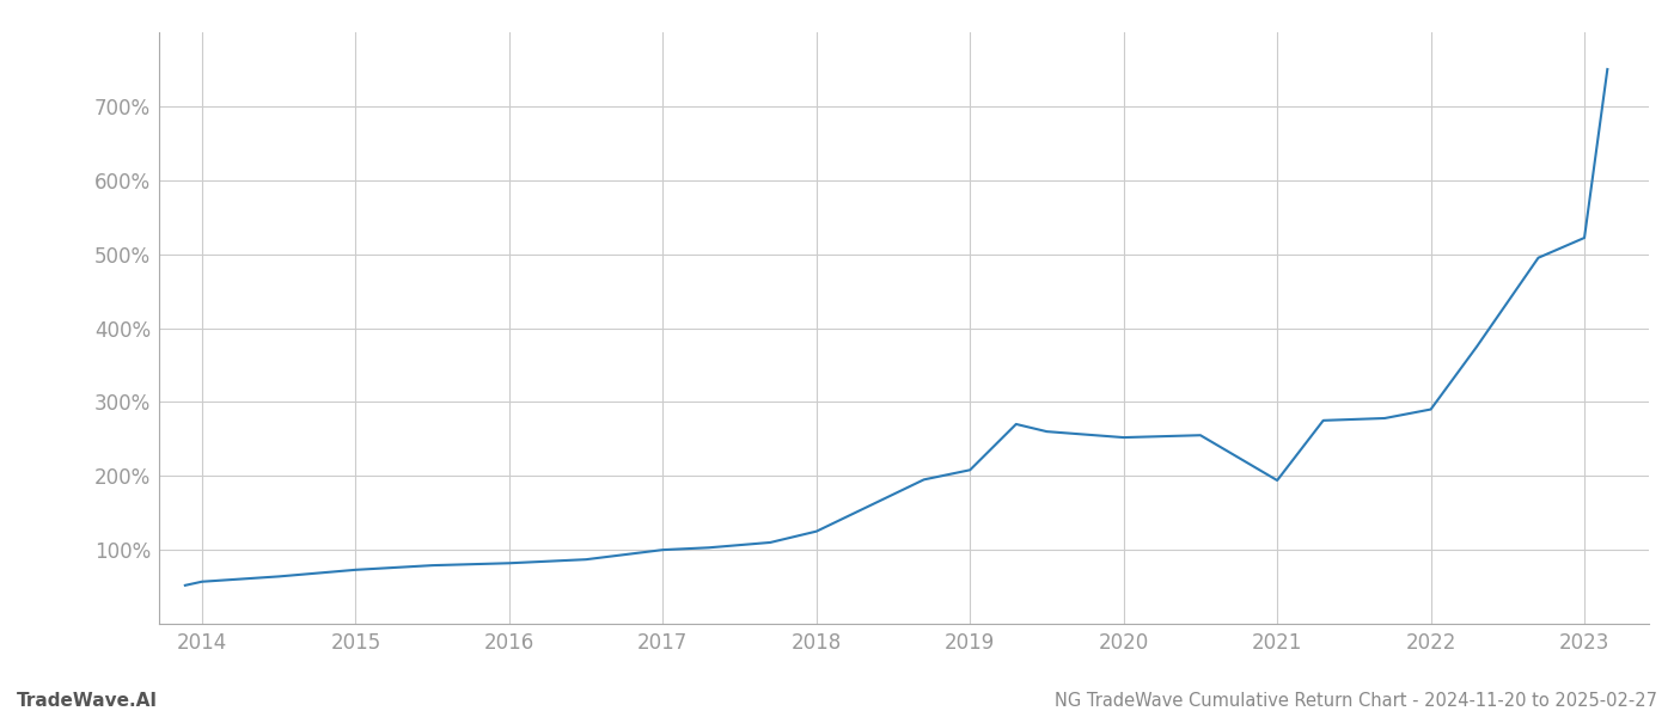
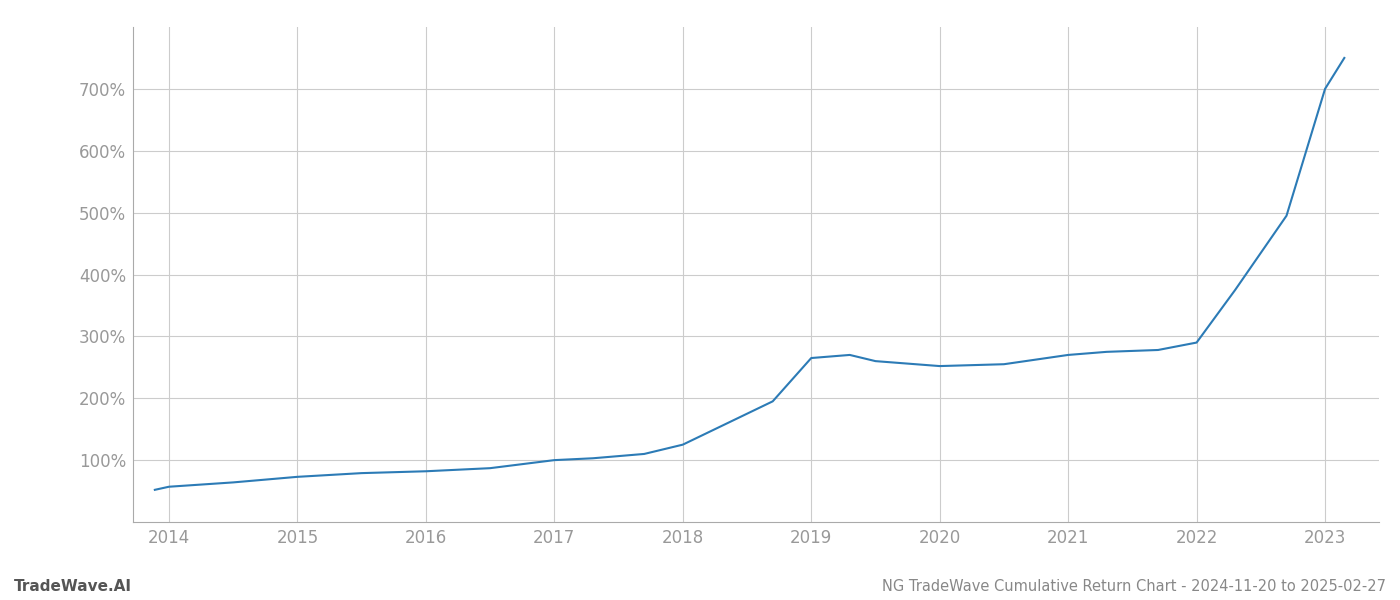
2019: 208% -> 265%
2021: 194% -> 270%
2023: 522% -> 700%
